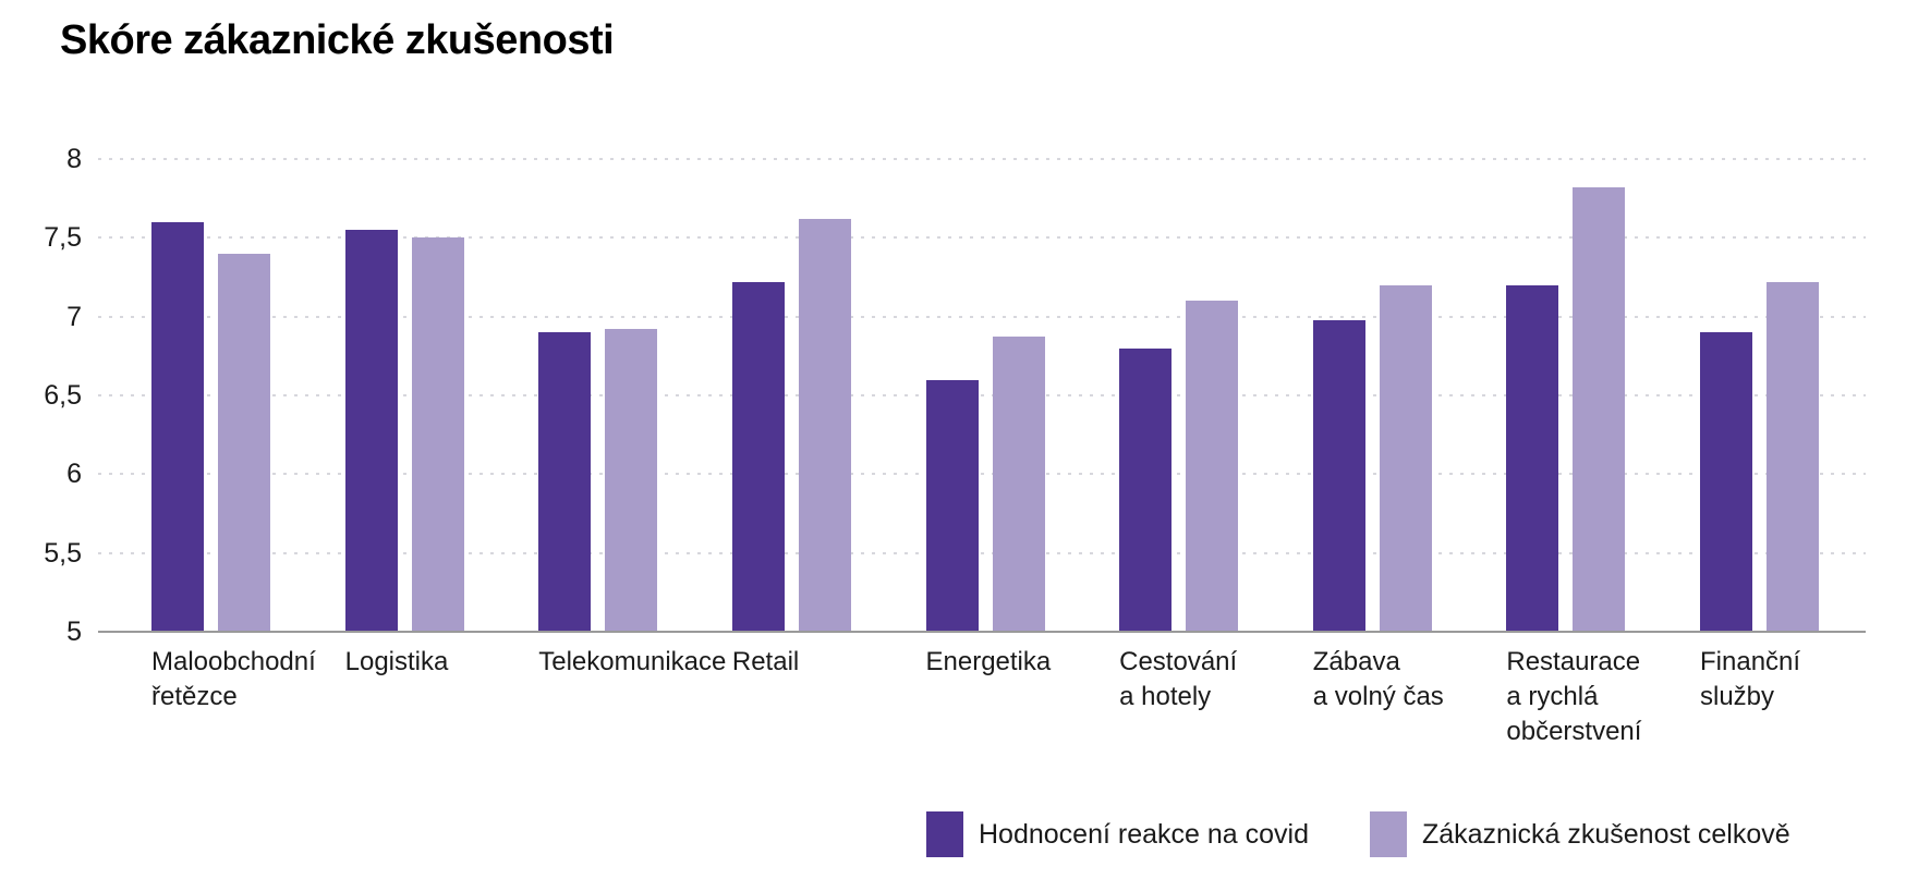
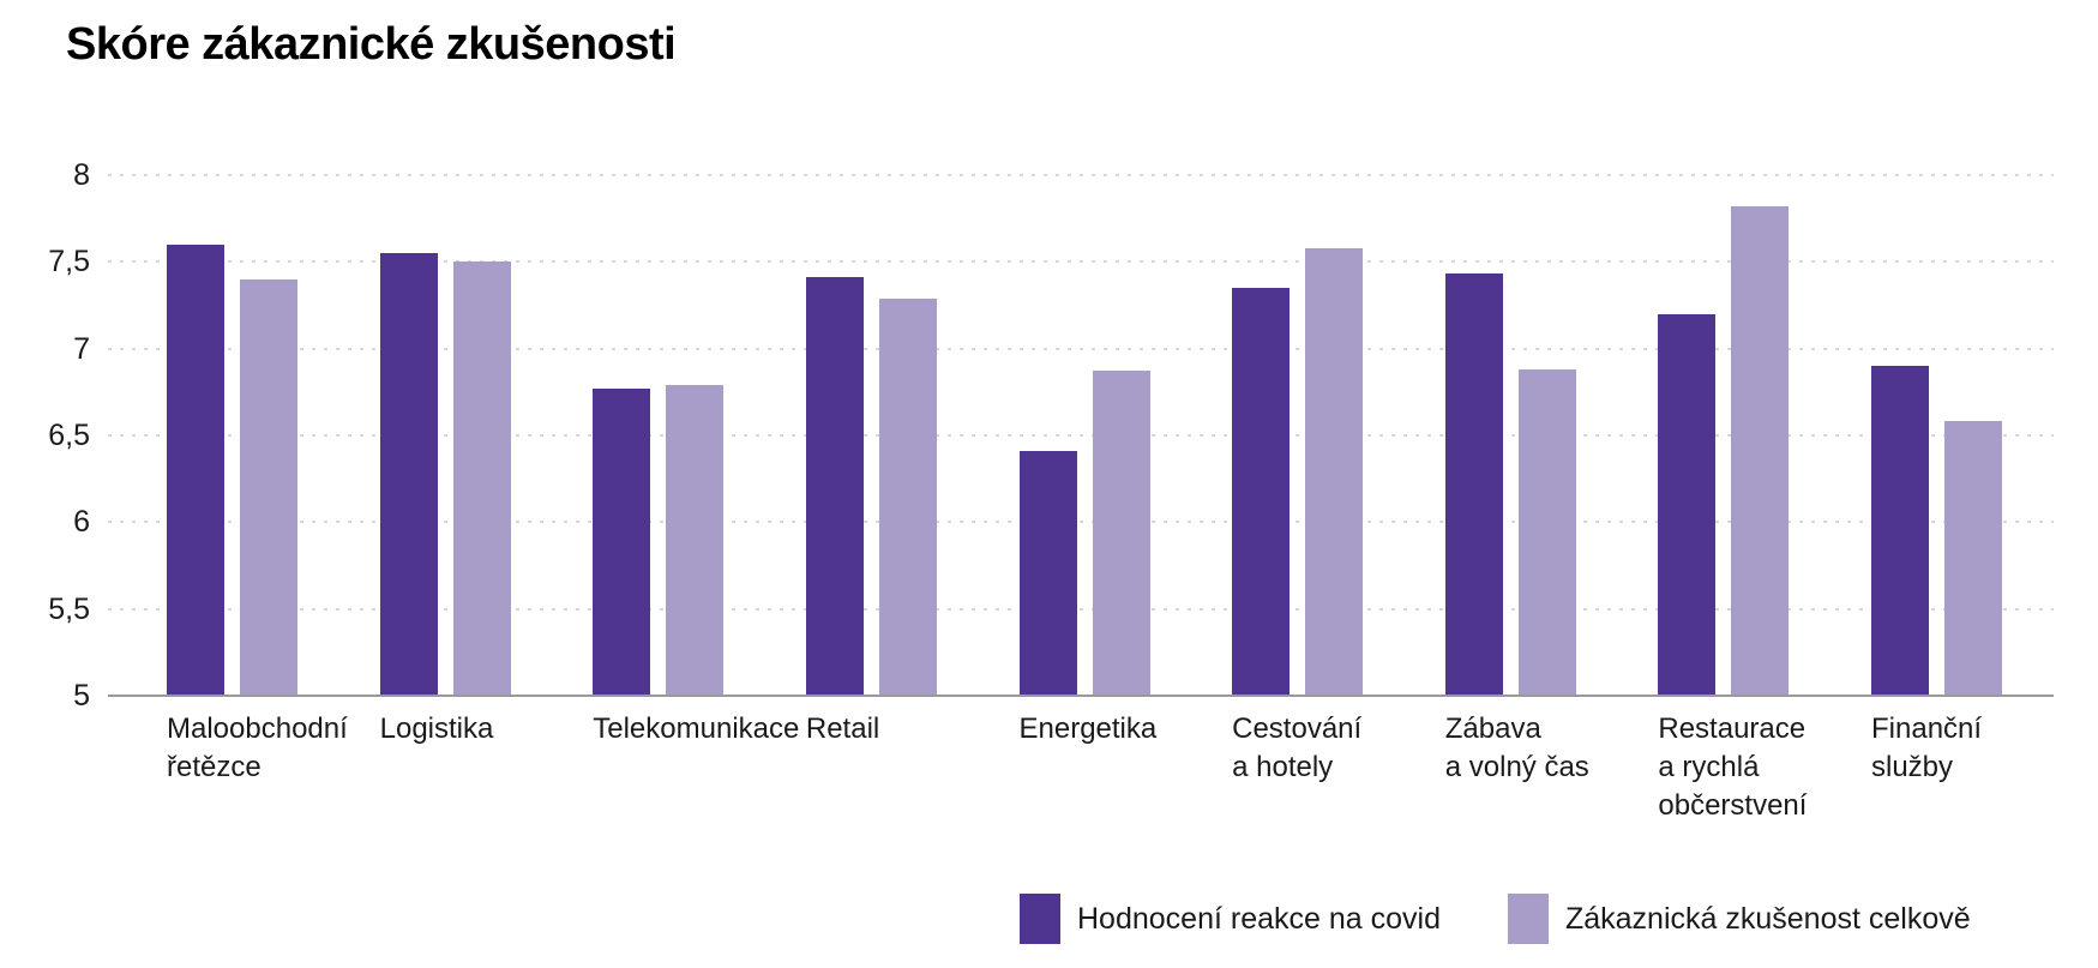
Hodnocení reakce na covid/Telekomunikace: 6.90 -> 6.77
Zákaznická zkušenost celkově/Telekomunikace: 6.92 -> 6.79
Hodnocení reakce na covid/Retail: 7.22 -> 7.41
Zákaznická zkušenost celkově/Retail: 7.62 -> 7.29
Hodnocení reakce na covid/Energetika: 6.60 -> 6.41
Hodnocení reakce na covid/Cestování a hotely: 6.80 -> 7.35
Zákaznická zkušenost celkově/Cestování a hotely: 7.10 -> 7.58
Hodnocení reakce na covid/Zábava a volný čas: 6.98 -> 7.43
Zákaznická zkušenost celkově/Zábava a volný čas: 7.20 -> 6.88
Zákaznická zkušenost celkově/Finanční služby: 7.22 -> 6.58
